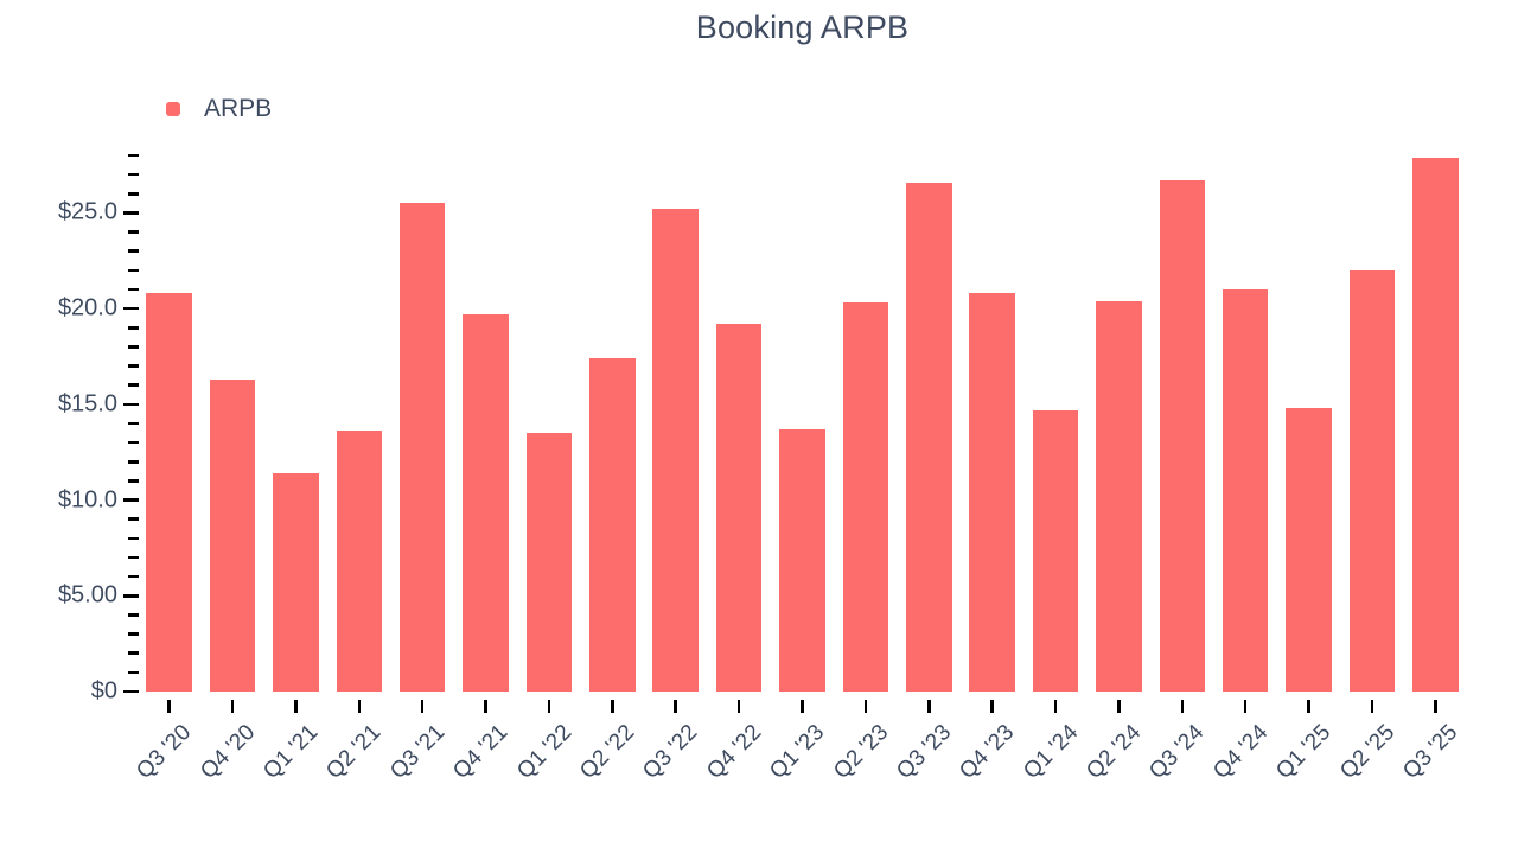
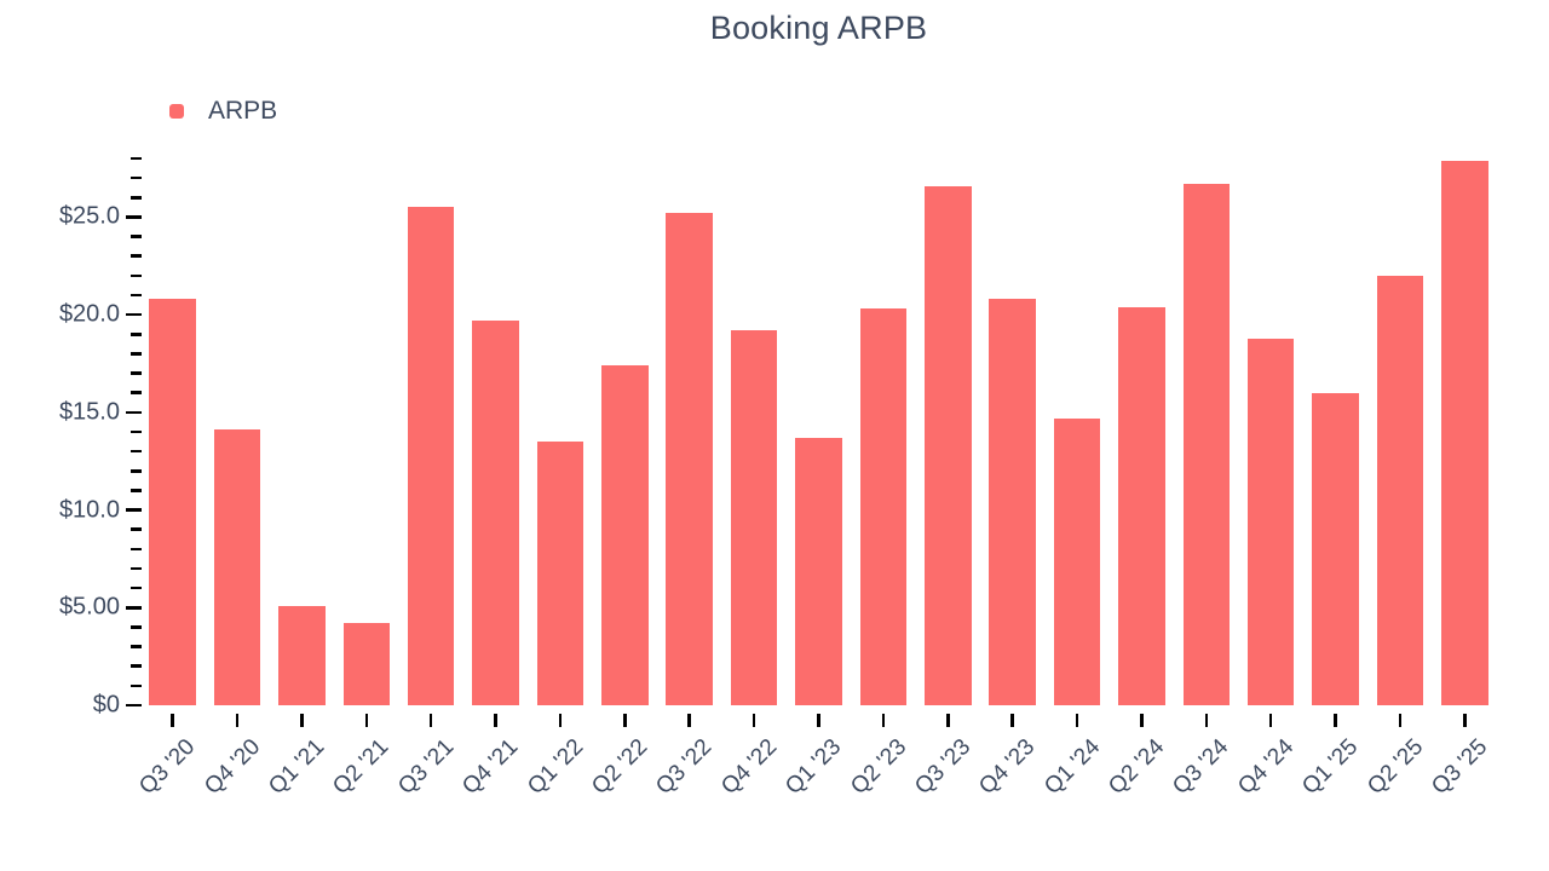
Q4 '20: $16.3 -> $14.1
Q1 '21: $11.4 -> $5.1
Q2 '21: $13.6 -> $4.2
Q4 '24: $21.0 -> $18.8
Q1 '25: $14.8 -> $16.0
